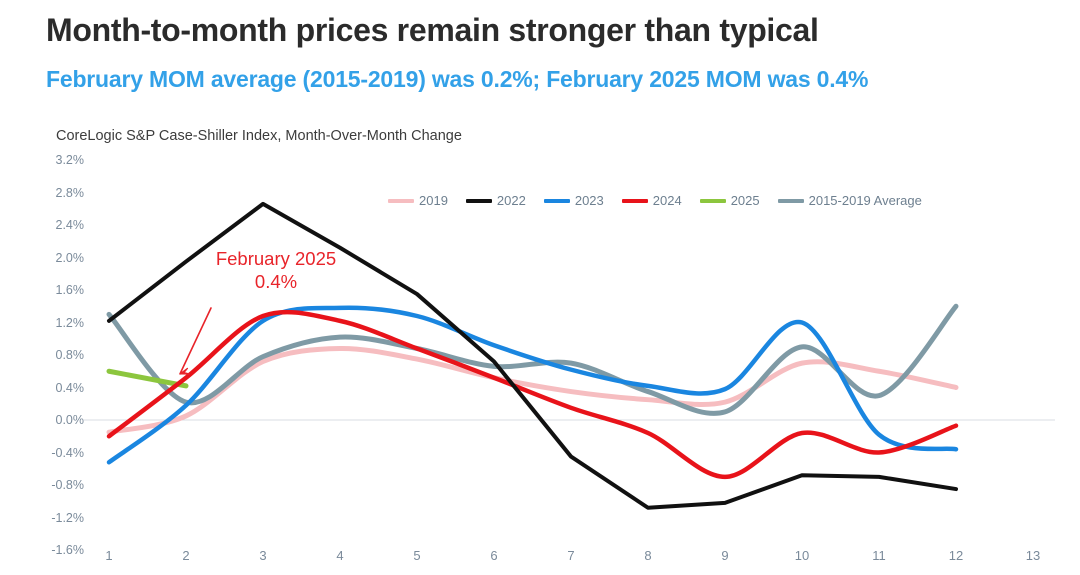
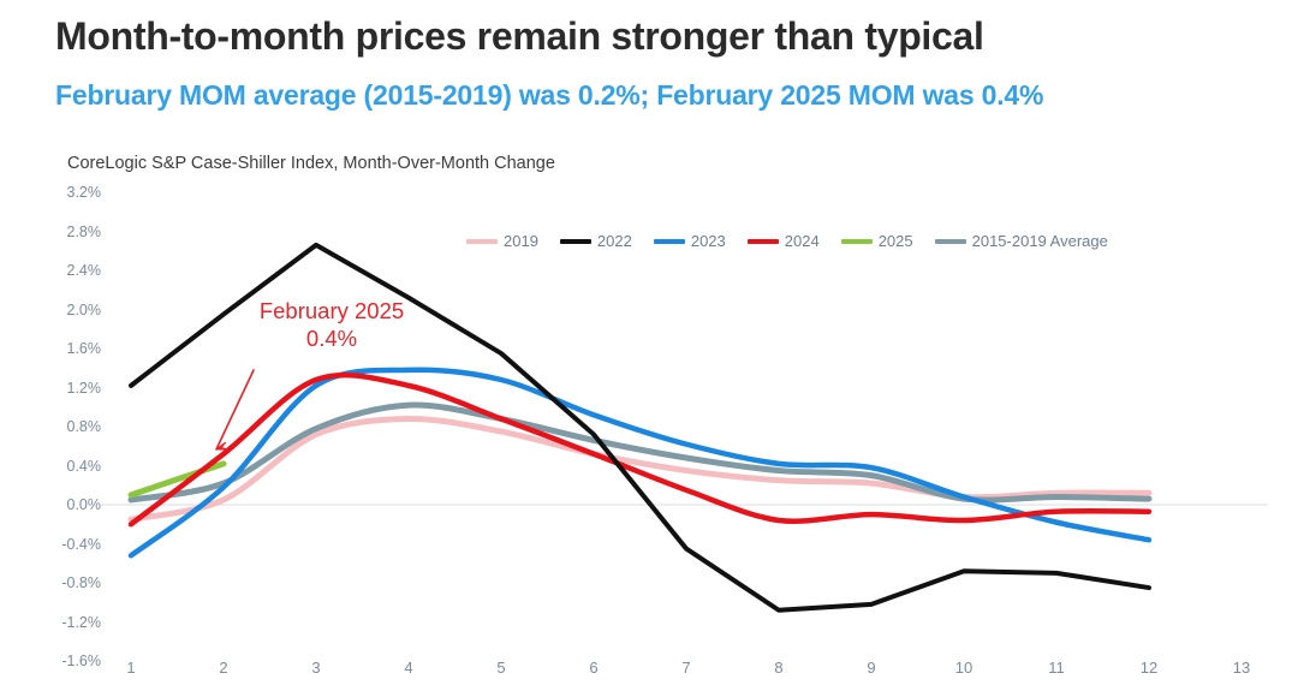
2025/1: 0.6% -> 0.1%
2015-2019 Average/1: 1.3% -> 0.1%
2015-2019 Average/7: 0.7% -> 0.5%
2024/9: -0.7% -> -0.1%
2015-2019 Average/9: 0.1% -> 0.3%
2019/10: 0.7% -> 0.1%
2023/10: 1.2% -> 0.1%
2015-2019 Average/10: 0.9% -> 0.1%
2019/11: 0.6% -> 0.1%
2024/11: -0.4% -> -0.1%
2015-2019 Average/11: 0.3% -> 0.1%
2019/12: 0.4% -> 0.1%
2015-2019 Average/12: 1.4% -> 0.1%
